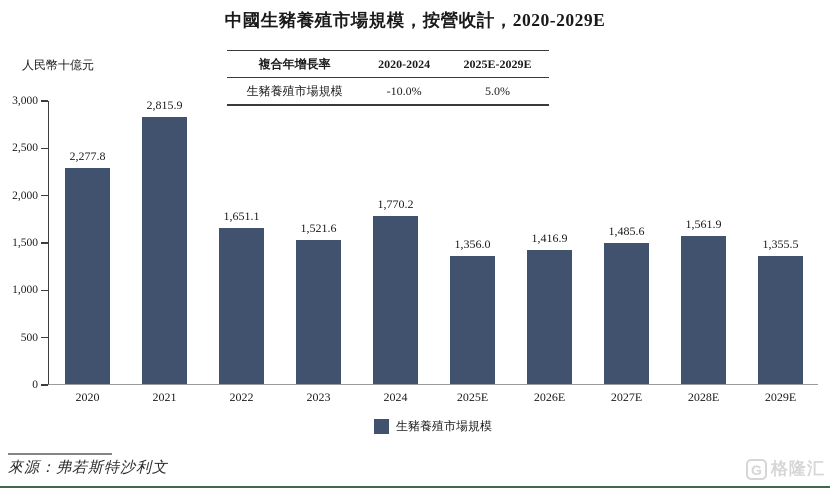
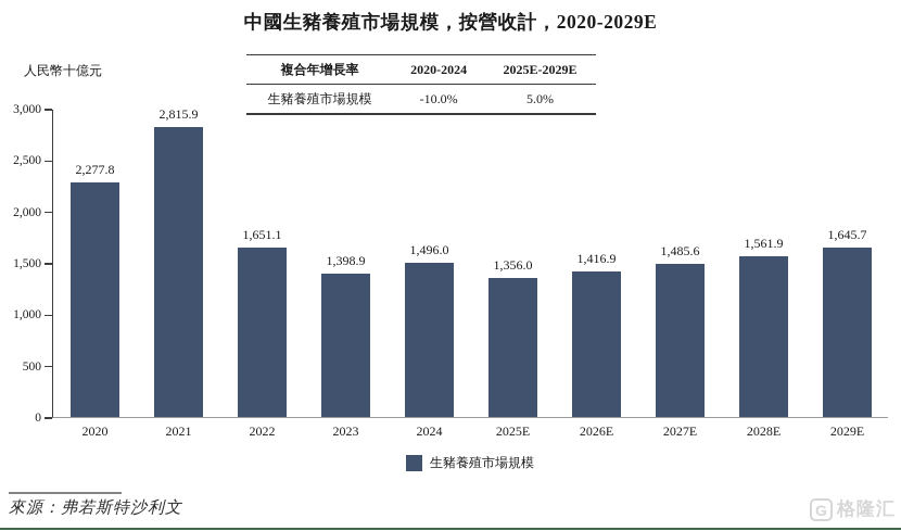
2023: 1,521.6 -> 1,398.9
2024: 1,770.2 -> 1,496.0
2029E: 1,355.5 -> 1,645.7
